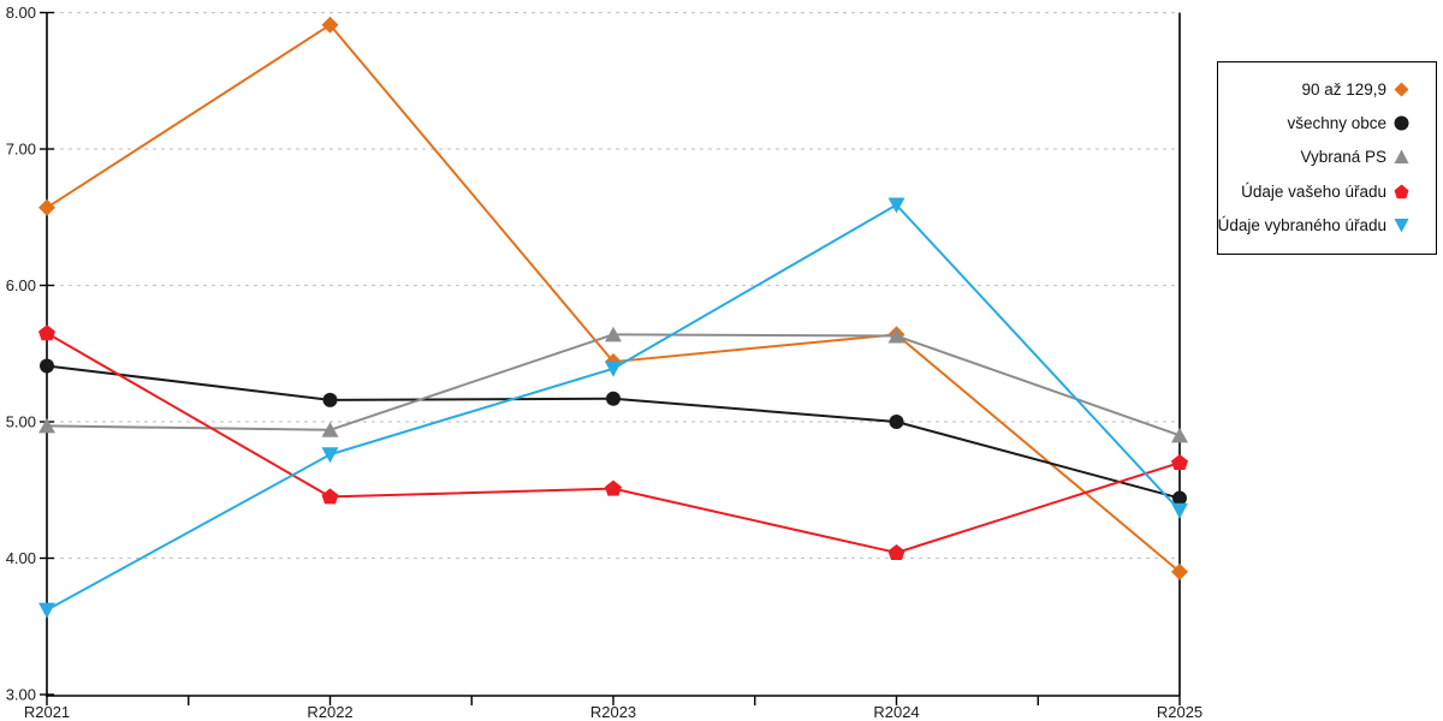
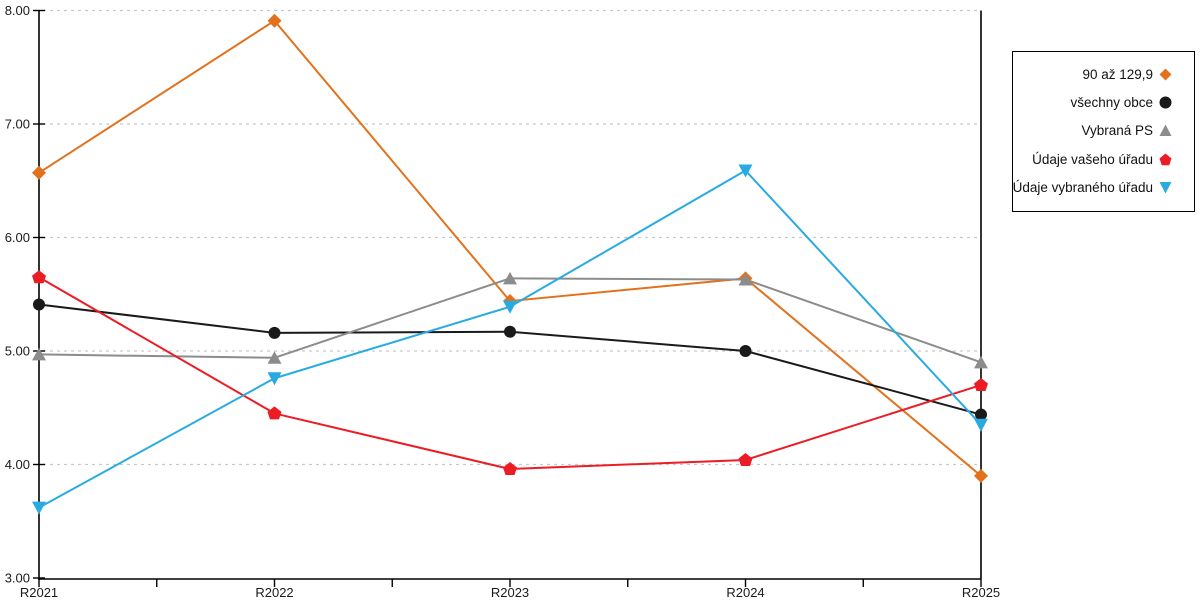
Údaje vašeho úřadu/R2023: 4.51 -> 3.96
